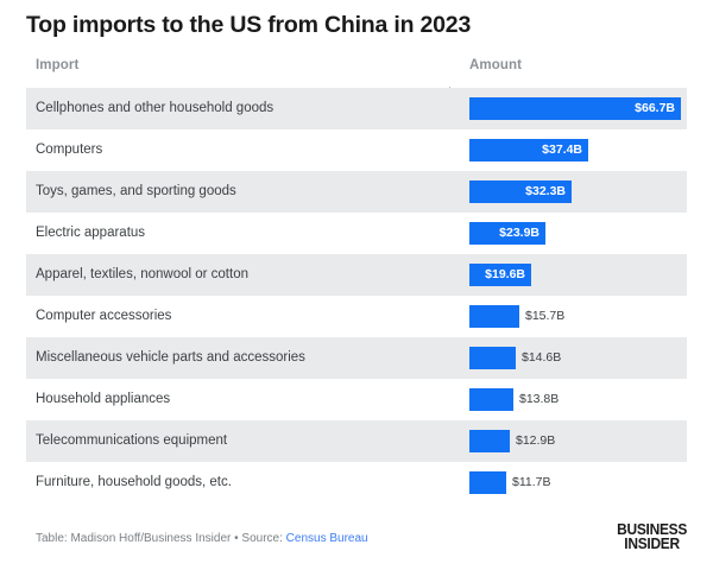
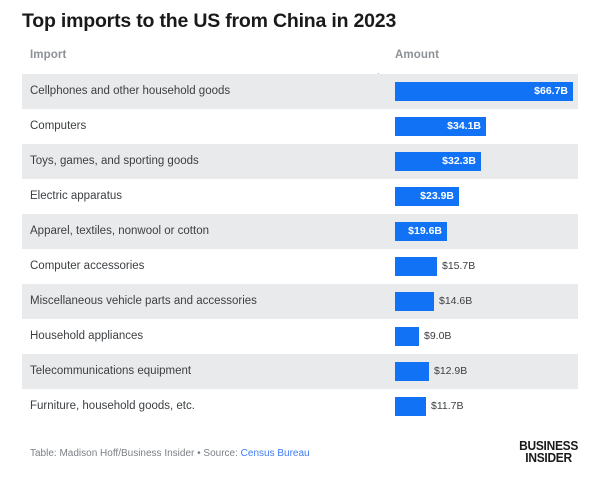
Computers: $37.4B -> $34.1B
Household appliances: $13.8B -> $9.0B
